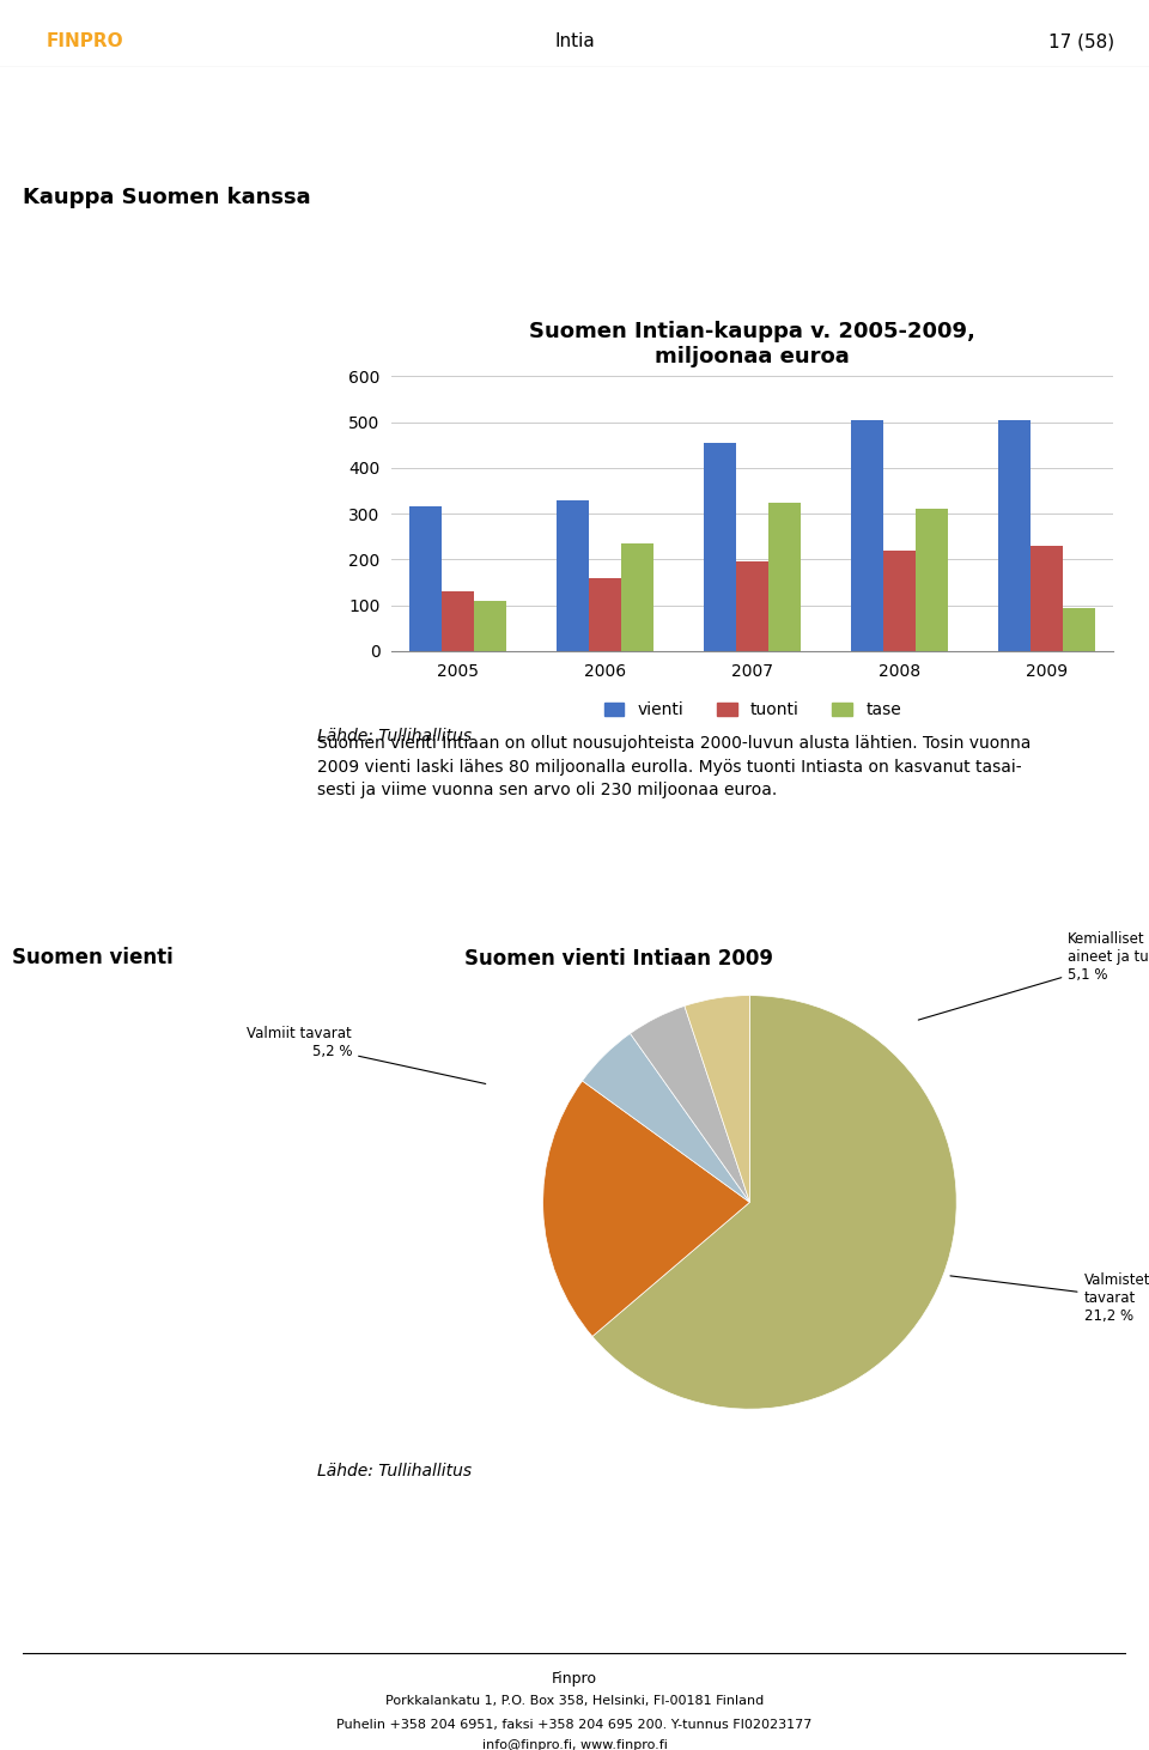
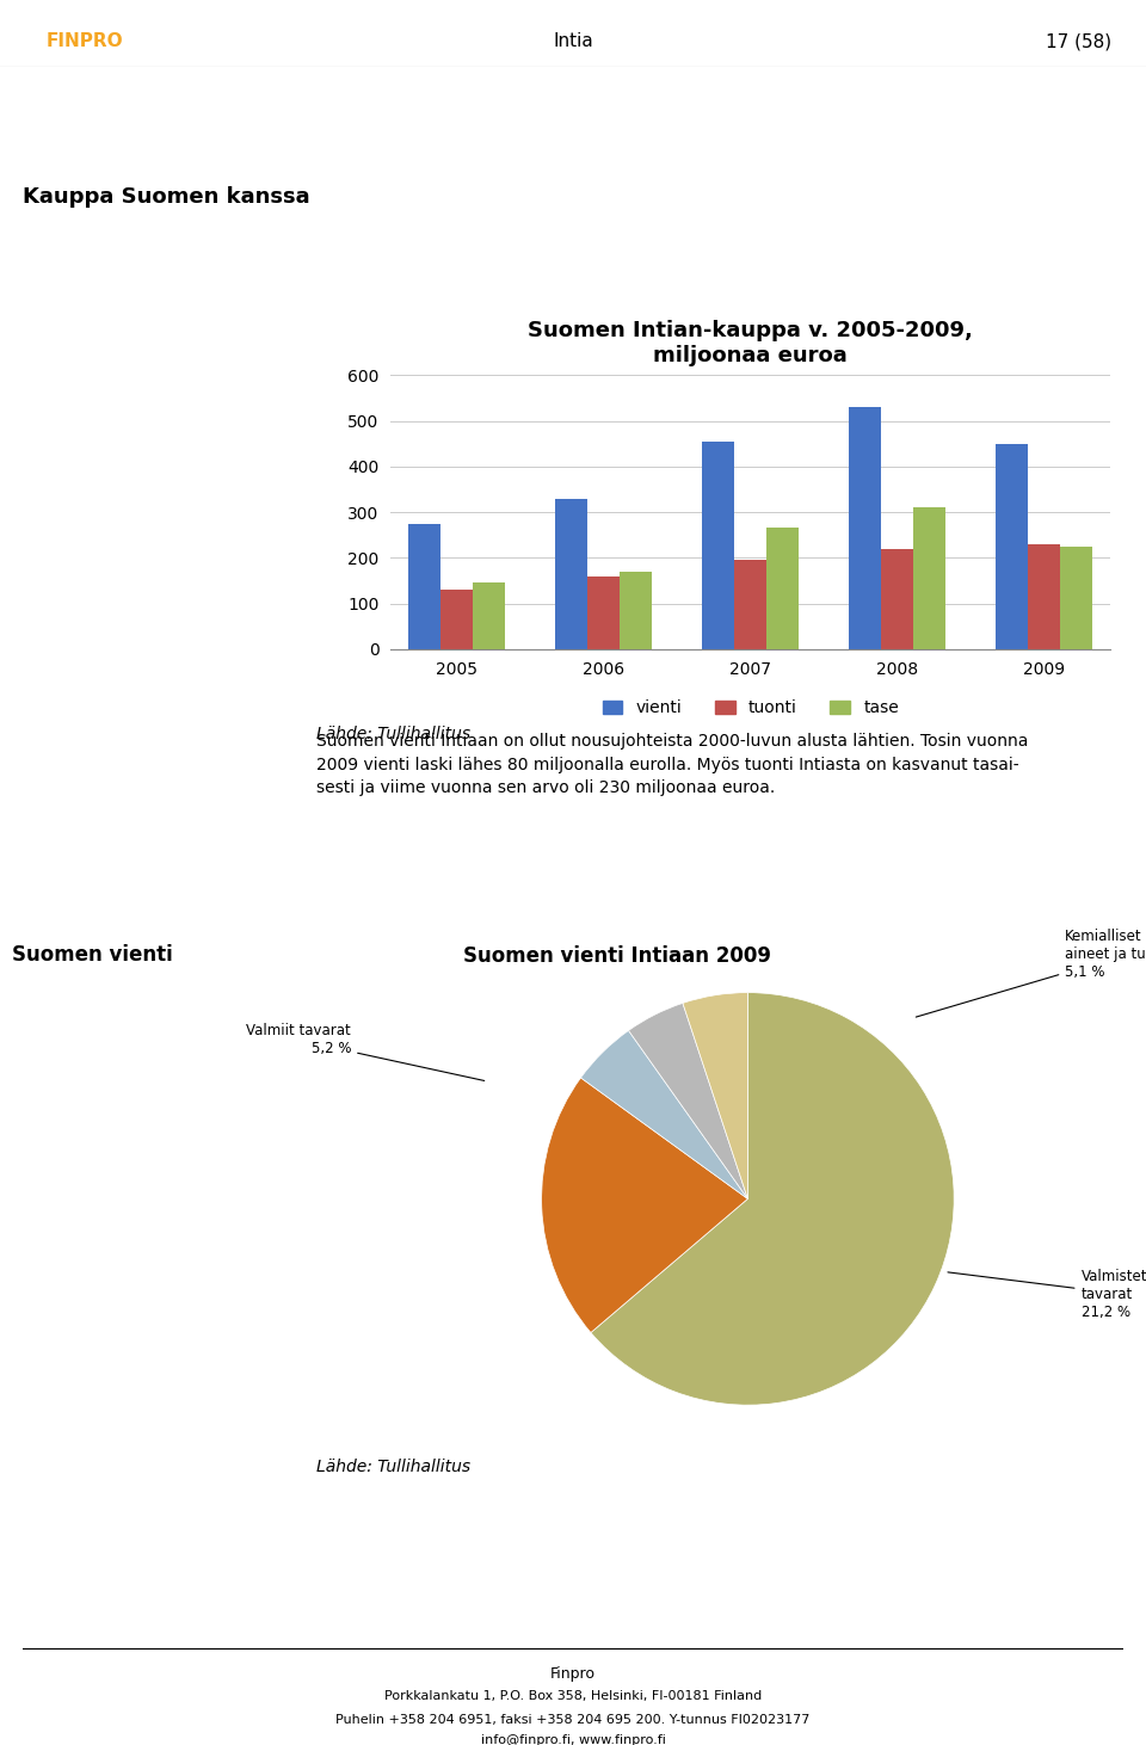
vienti/2005: 315 -> 275
tase/2005: 110 -> 145
tase/2006: 235 -> 170
tase/2007: 325 -> 265
vienti/2008: 505 -> 530
vienti/2009: 505 -> 450
tase/2009: 95 -> 225
